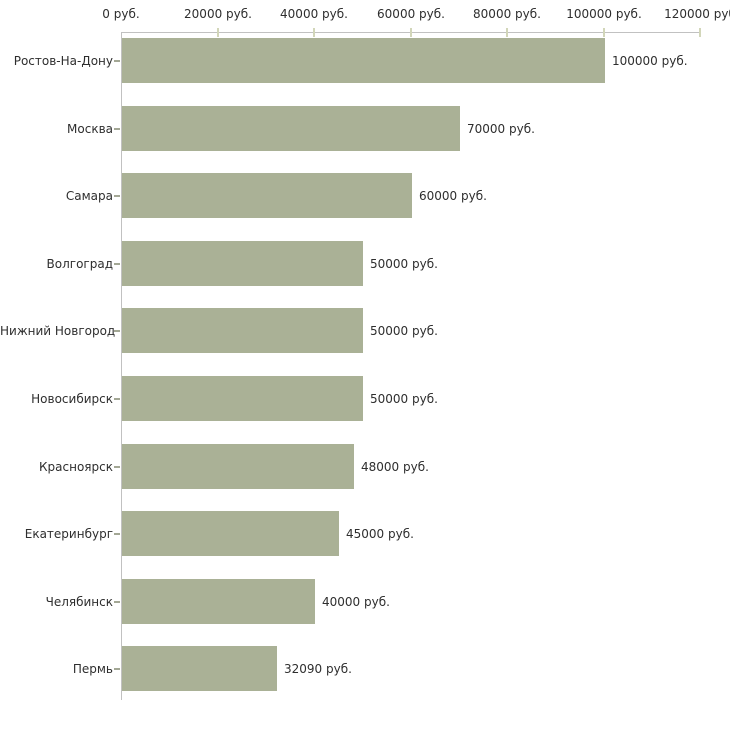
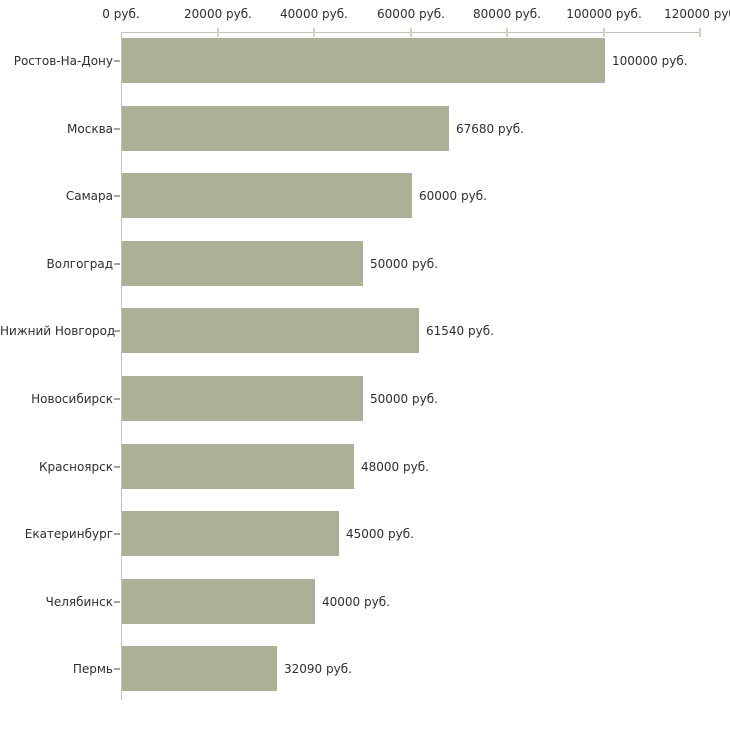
Москва: 70000 -> 67680
Нижний Новгород: 50000 -> 61540
